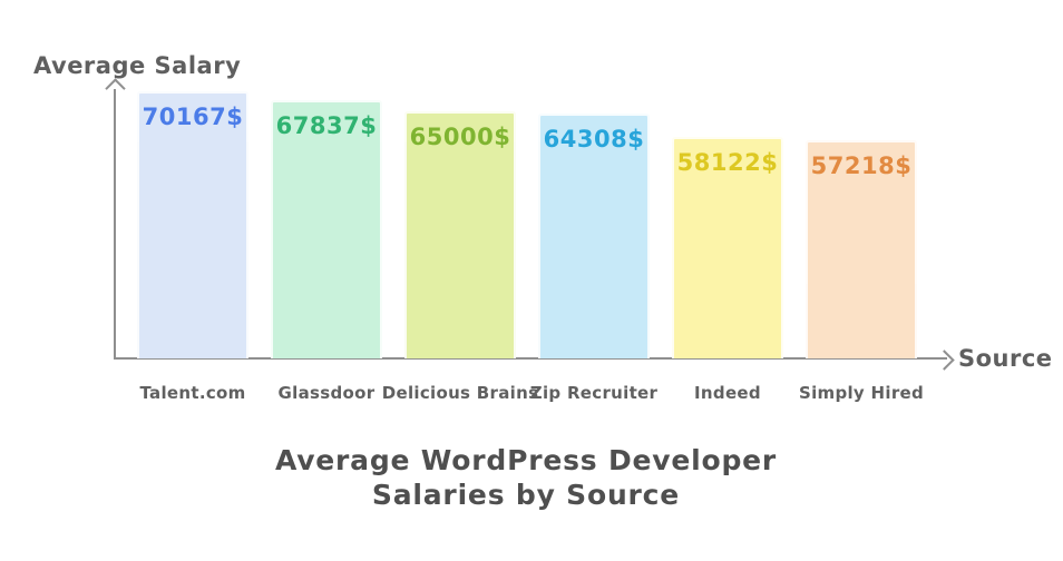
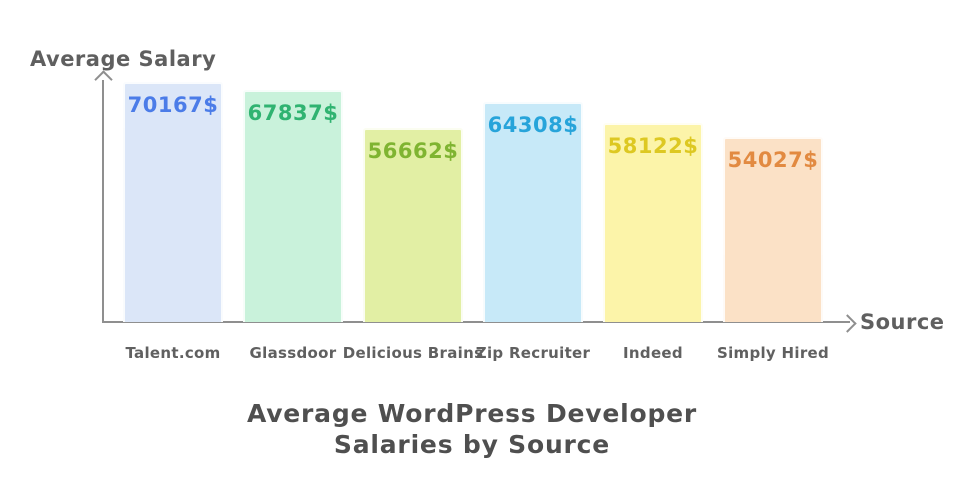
Delicious Brains: 65000 -> 56662
Simply Hired: 57218 -> 54027
